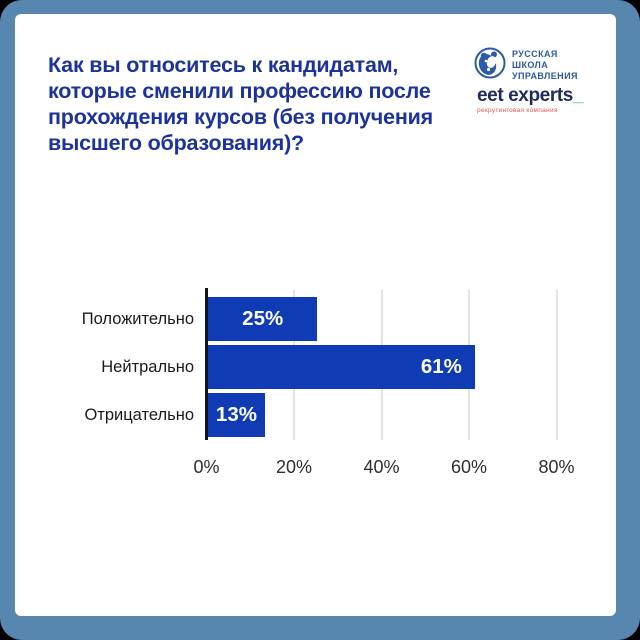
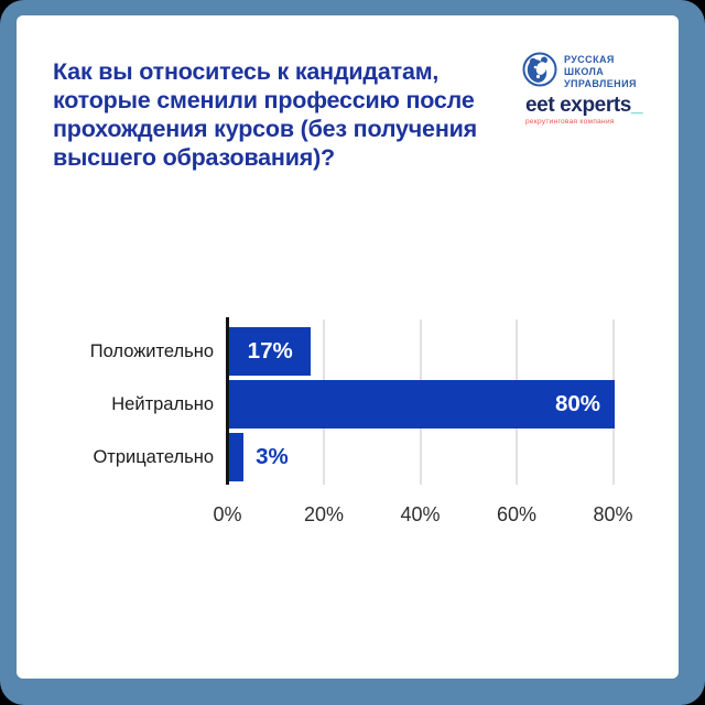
Положительно: 25% -> 17%
Нейтрально: 61% -> 80%
Отрицательно: 13% -> 3%
